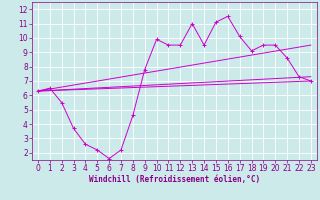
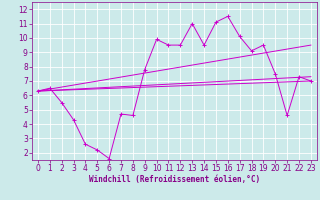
3: 3.7 -> 4.3
7: 2.2 -> 4.7
20: 9.5 -> 7.5
21: 8.6 -> 4.6
